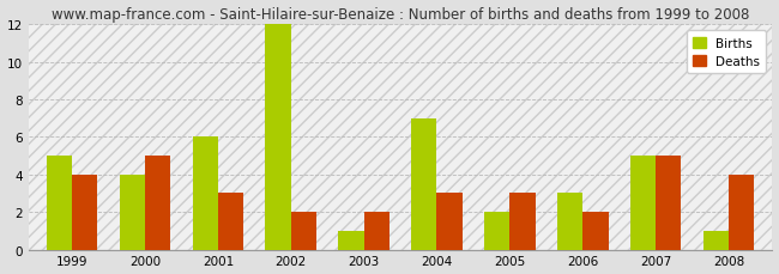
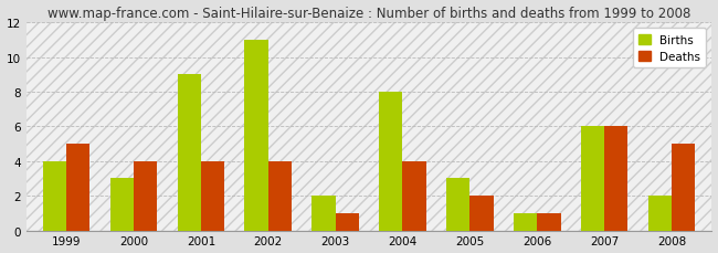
Births/1999: 5 -> 4
Deaths/1999: 4 -> 5
Births/2000: 4 -> 3
Deaths/2000: 5 -> 4
Births/2001: 6 -> 9
Deaths/2001: 3 -> 4
Births/2002: 12 -> 11
Deaths/2002: 2 -> 4
Births/2003: 1 -> 2
Deaths/2003: 2 -> 1
Births/2004: 7 -> 8
Deaths/2004: 3 -> 4
Births/2005: 2 -> 3
Deaths/2005: 3 -> 2
Births/2006: 3 -> 1
Deaths/2006: 2 -> 1
Births/2007: 5 -> 6
Deaths/2007: 5 -> 6
Births/2008: 1 -> 2
Deaths/2008: 4 -> 5
